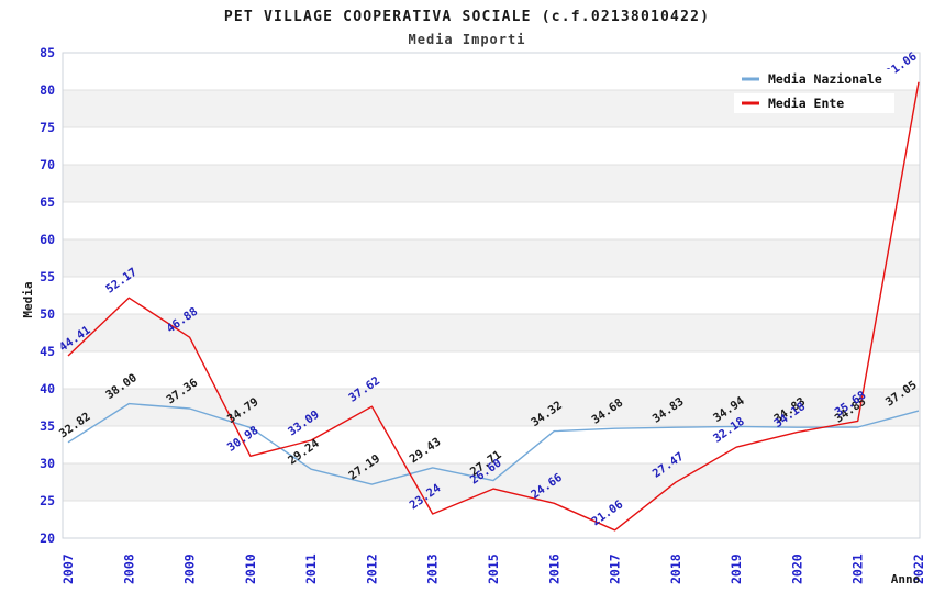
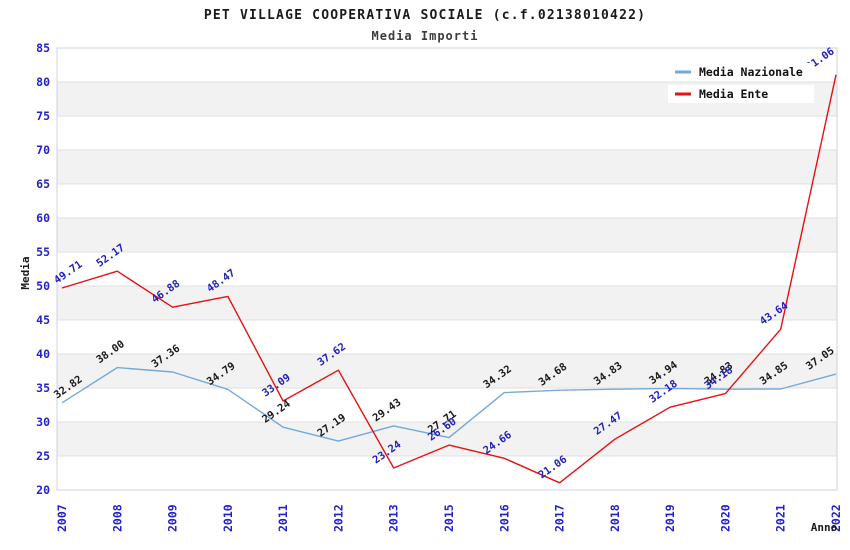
Media Ente/2007: 44.41 -> 49.71
Media Ente/2010: 30.98 -> 48.47
Media Ente/2021: 35.68 -> 43.64
